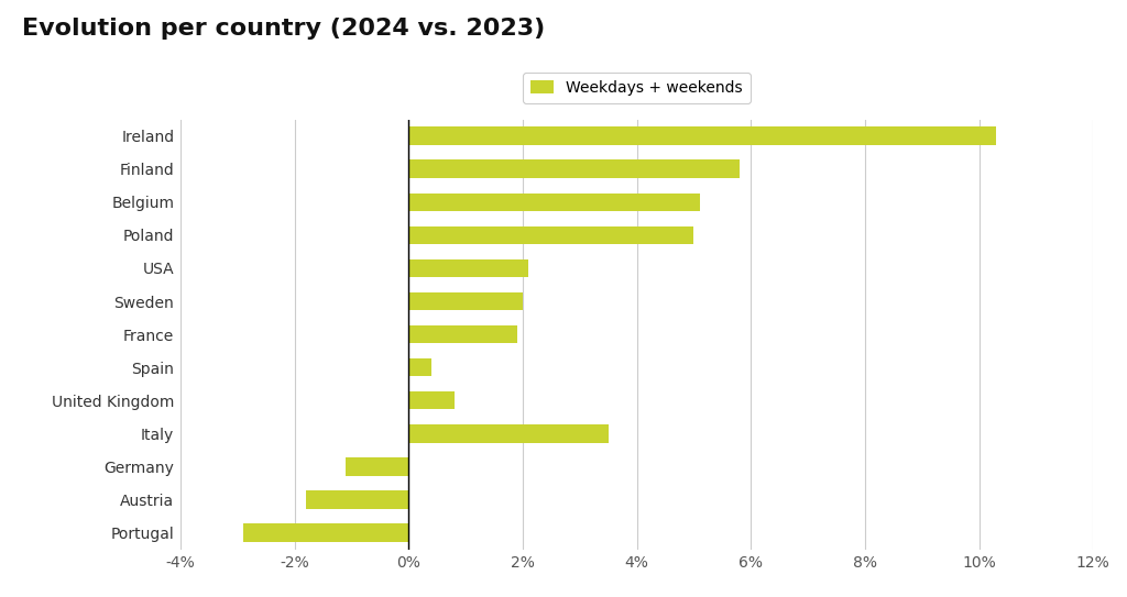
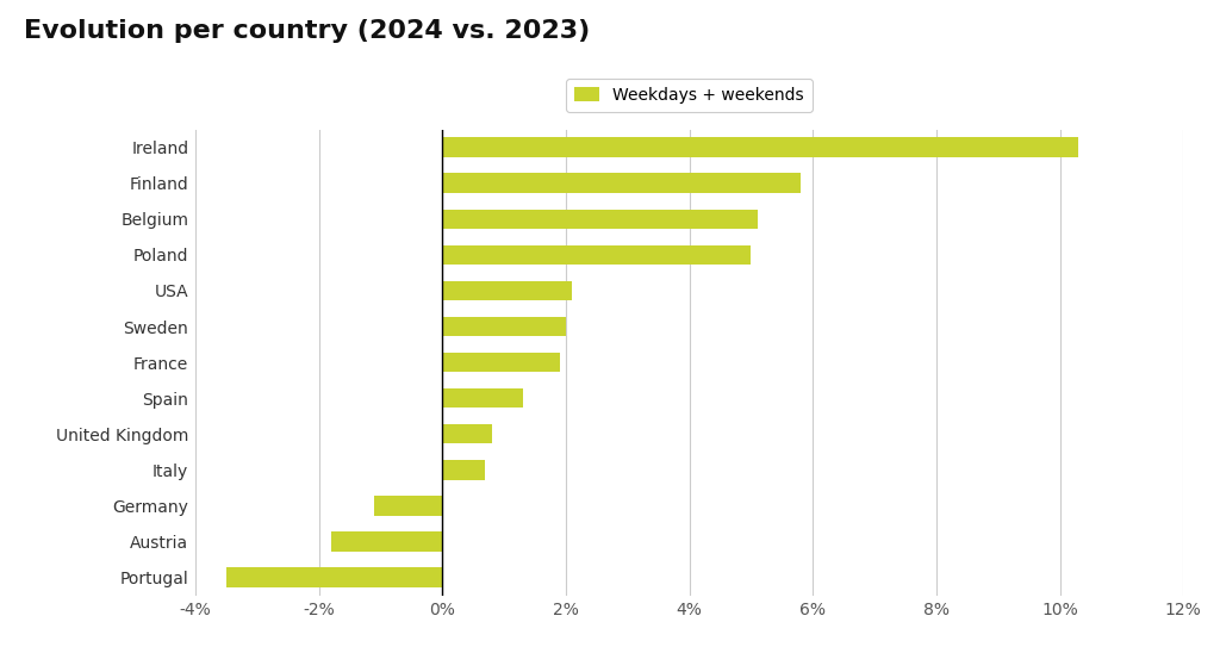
Spain: 0.4% -> 1.3%
Italy: 3.5% -> 0.7%
Portugal: -2.9% -> -3.5%
